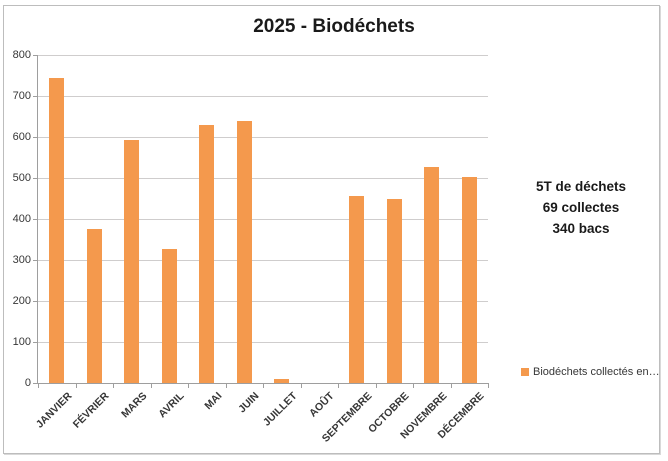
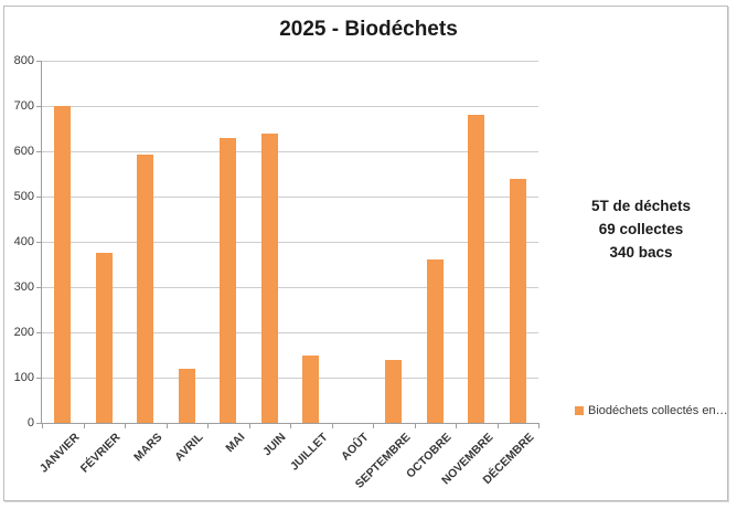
JANVIER: 740 -> 700
AVRIL: 330 -> 120
JUILLET: 10 -> 150
SEPTEMBRE: 460 -> 140
OCTOBRE: 450 -> 360
NOVEMBRE: 530 -> 680
DÉCEMBRE: 500 -> 540
